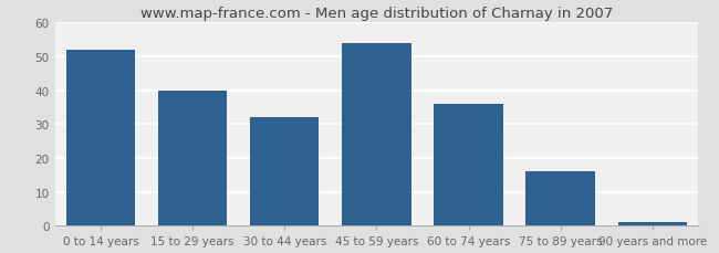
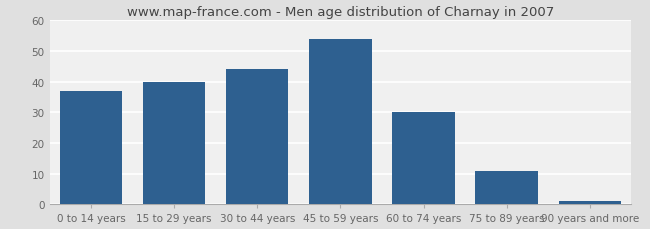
0 to 14 years: 52 -> 37
30 to 44 years: 32 -> 44
60 to 74 years: 36 -> 30
75 to 89 years: 16 -> 11
